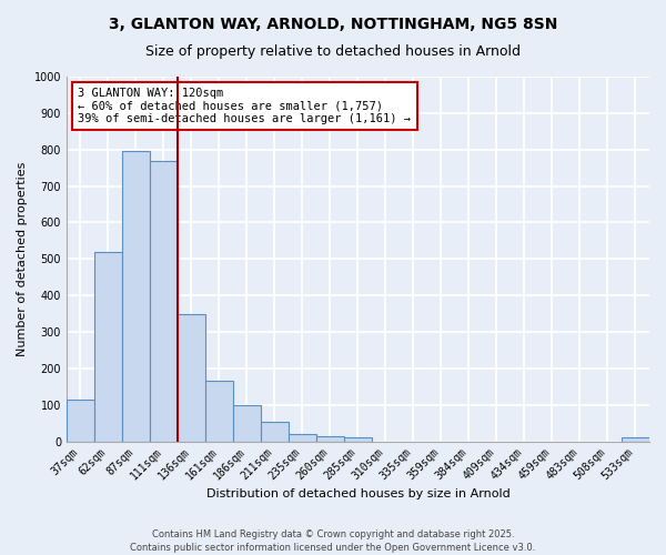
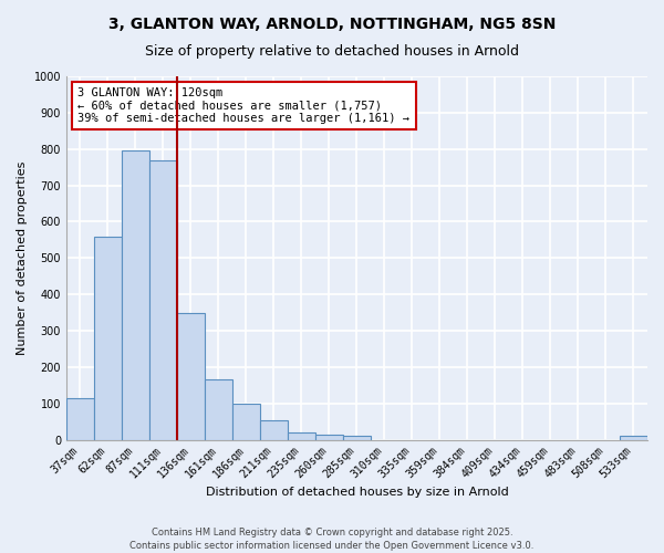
62sqm: 520 -> 560
